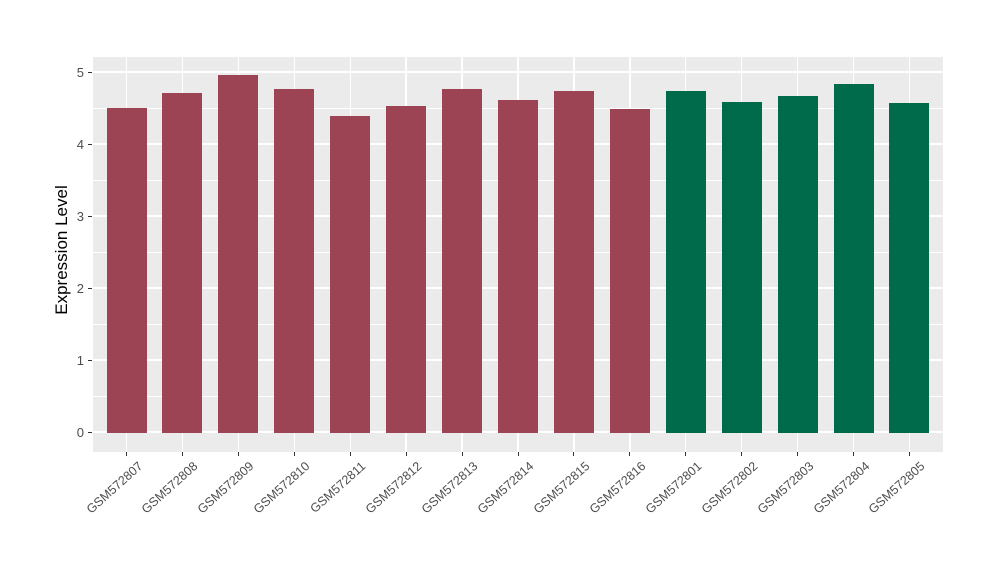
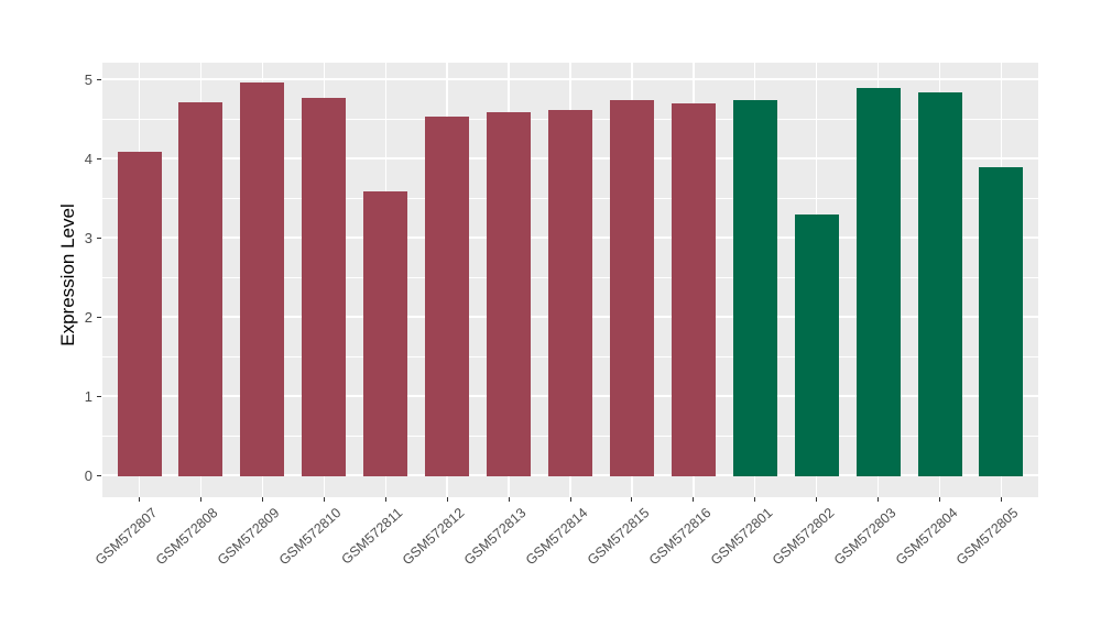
GSM572807: 4.5 -> 4.1
GSM572811: 4.4 -> 3.6
GSM572813: 4.8 -> 4.6
GSM572816: 4.5 -> 4.7
GSM572802: 4.6 -> 3.3
GSM572803: 4.7 -> 4.9
GSM572805: 4.6 -> 3.9
